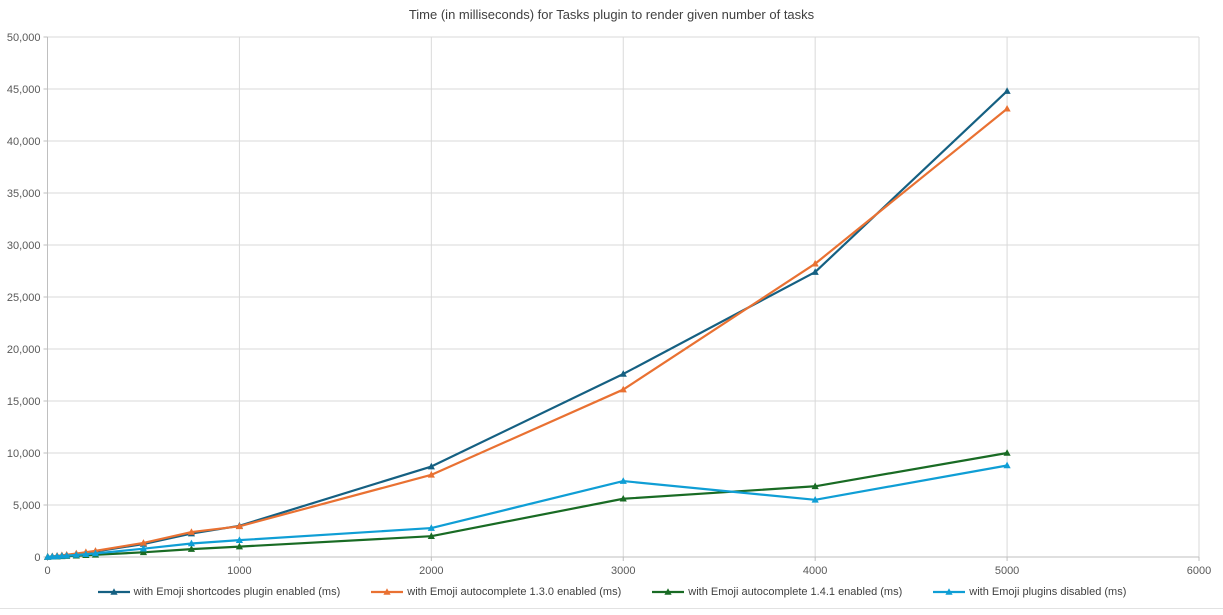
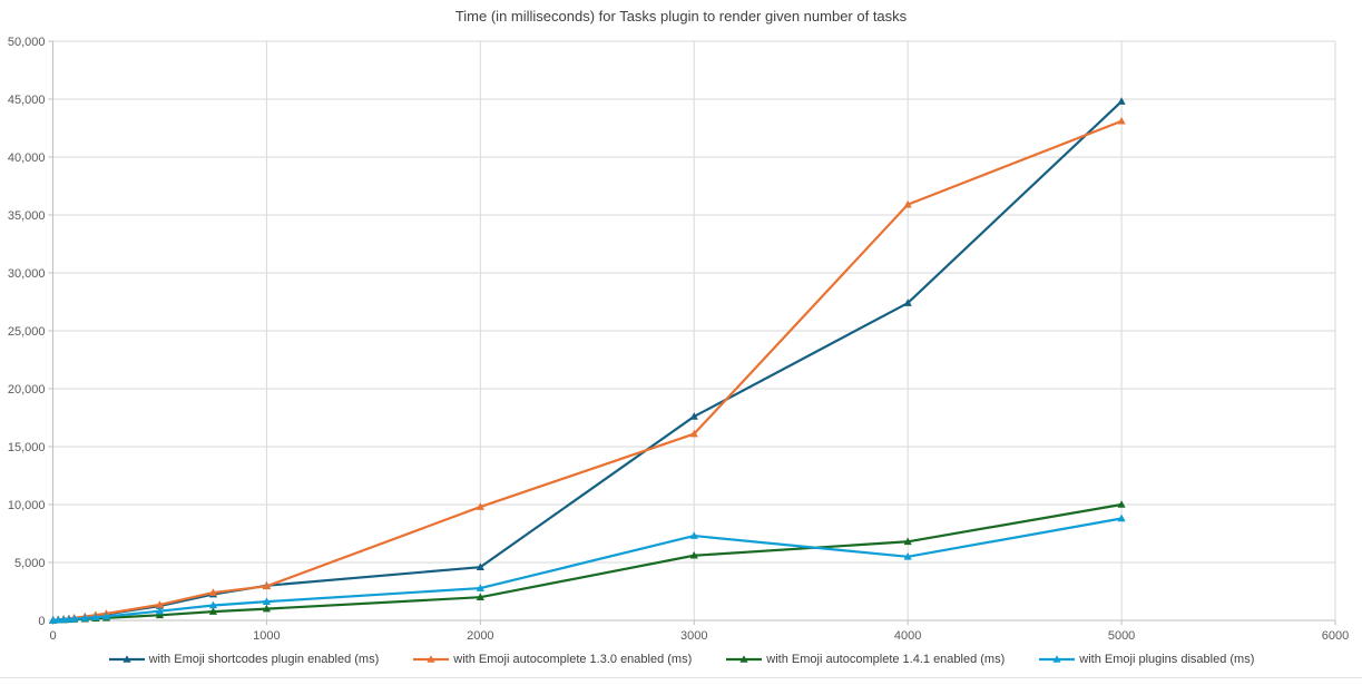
with Emoji shortcodes plugin enabled (ms)/2000: 8700 -> 4600
with Emoji autocomplete 1.3.0 enabled (ms)/2000: 7900 -> 9800
with Emoji autocomplete 1.3.0 enabled (ms)/4000: 28200 -> 35900
